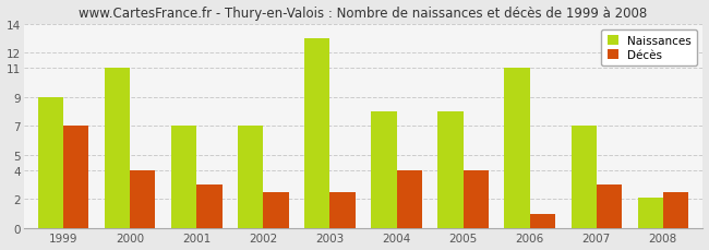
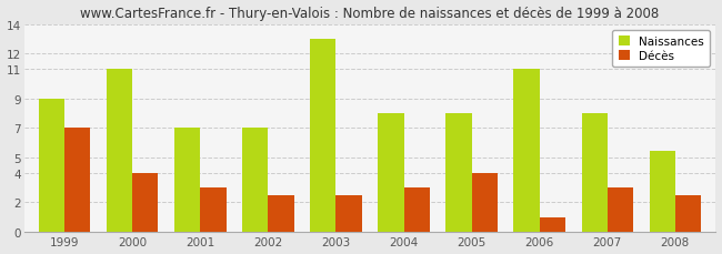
Décès/2004: 4.0 -> 3.0
Naissances/2007: 7.0 -> 8.0
Naissances/2008: 2.1 -> 5.5
